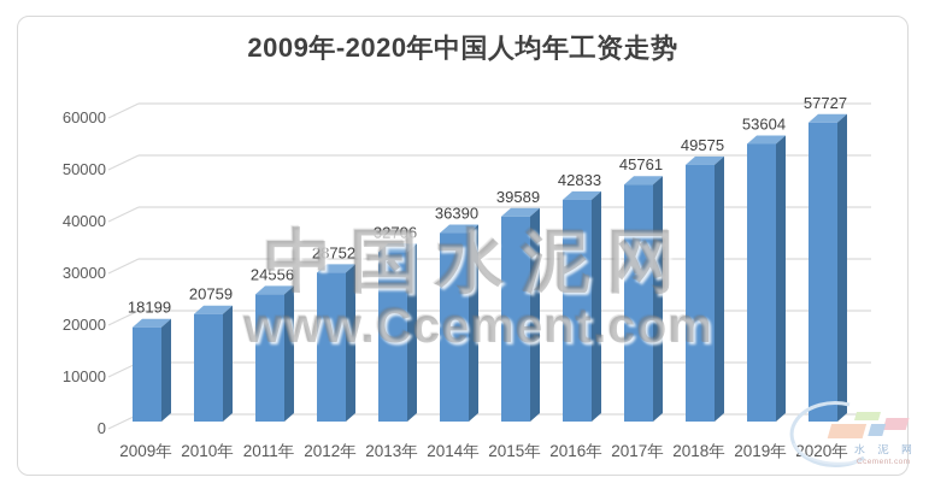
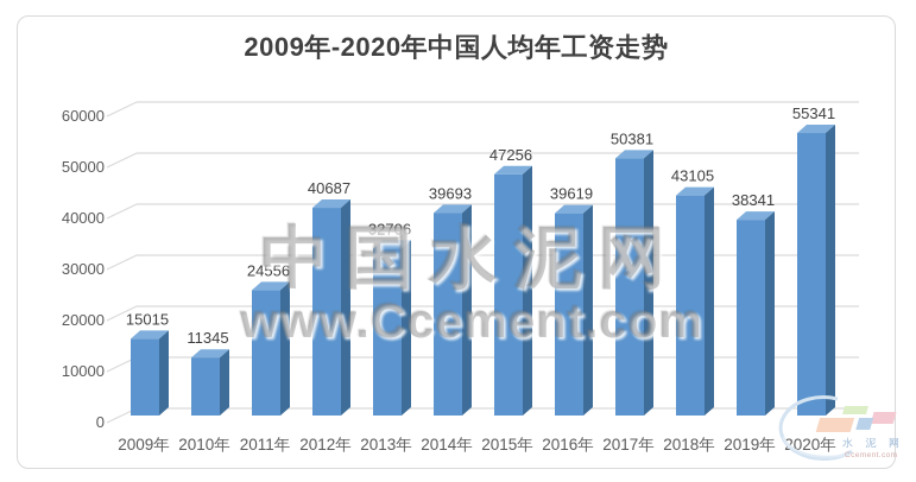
2009年: 18199 -> 15015
2010年: 20759 -> 11345
2012年: 28752 -> 40687
2014年: 36390 -> 39693
2015年: 39589 -> 47256
2016年: 42833 -> 39619
2017年: 45761 -> 50381
2018年: 49575 -> 43105
2019年: 53604 -> 38341
2020年: 57727 -> 55341
